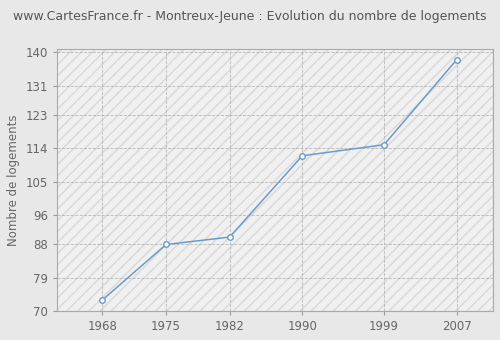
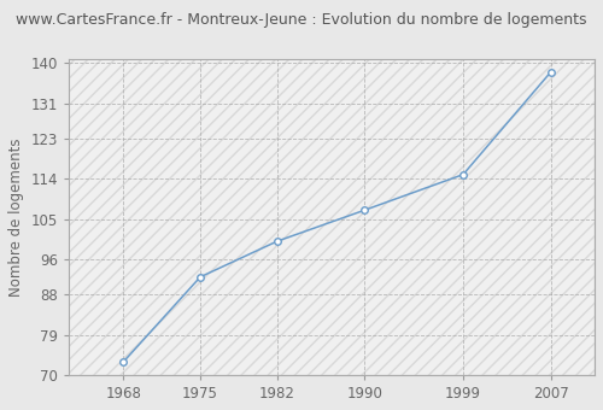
1975: 88 -> 92
1982: 90 -> 100
1990: 112 -> 107
